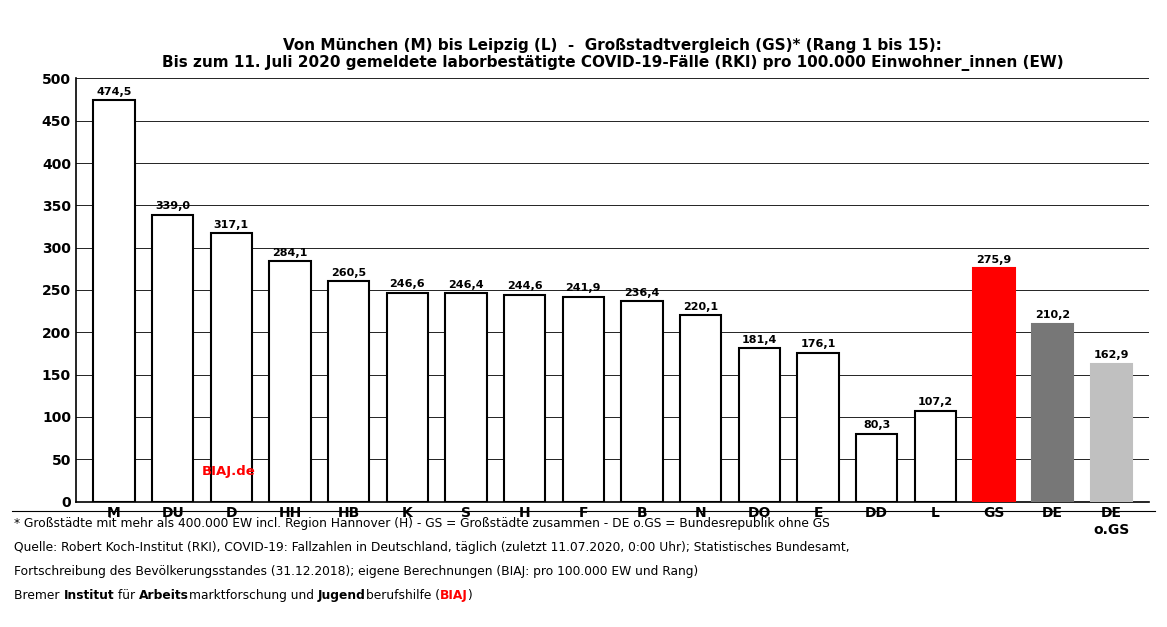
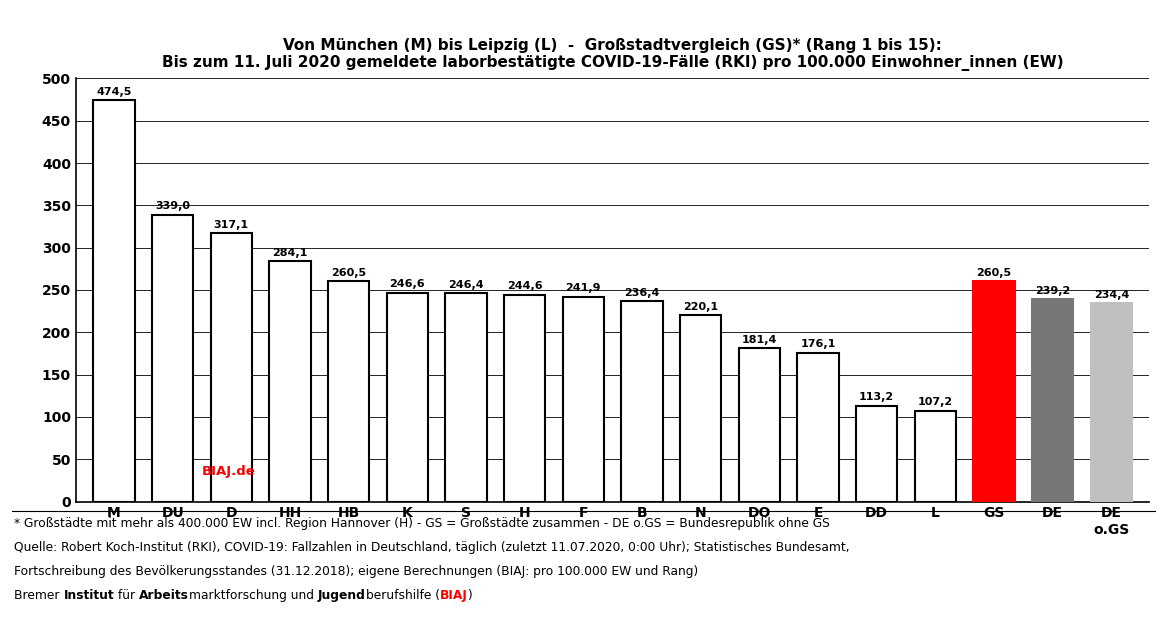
DD: 80,3 -> 113,2
GS: 275,9 -> 260,5
DE: 210,2 -> 239,2
DE o.GS: 162,9 -> 234,4
